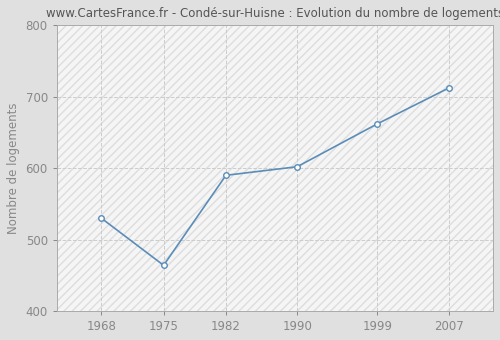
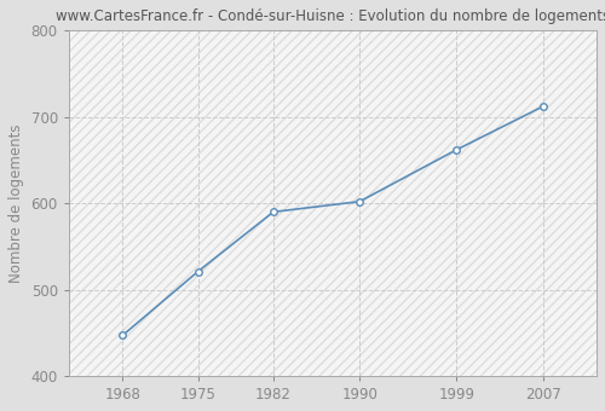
1968: 530 -> 447
1975: 464 -> 521
